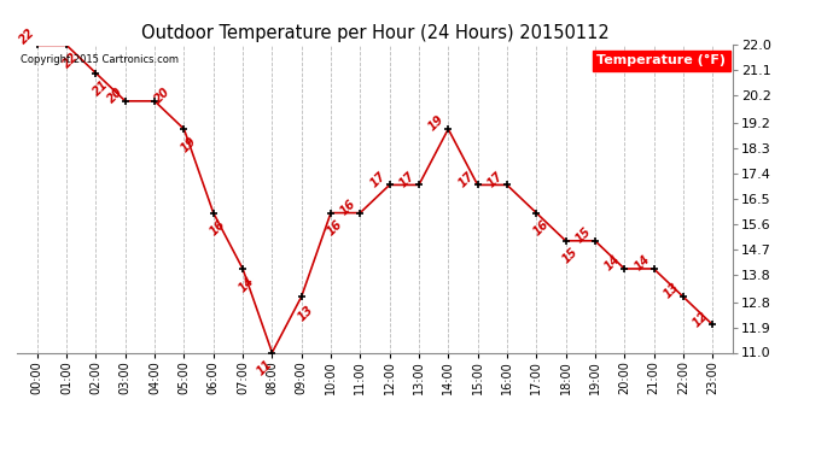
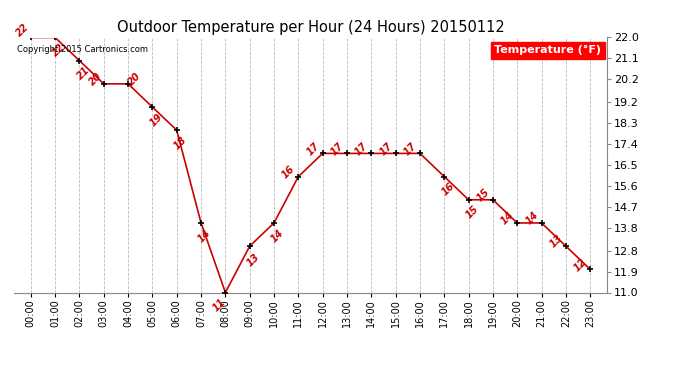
06:00: 16 -> 18
10:00: 16 -> 14
14:00: 19 -> 17
